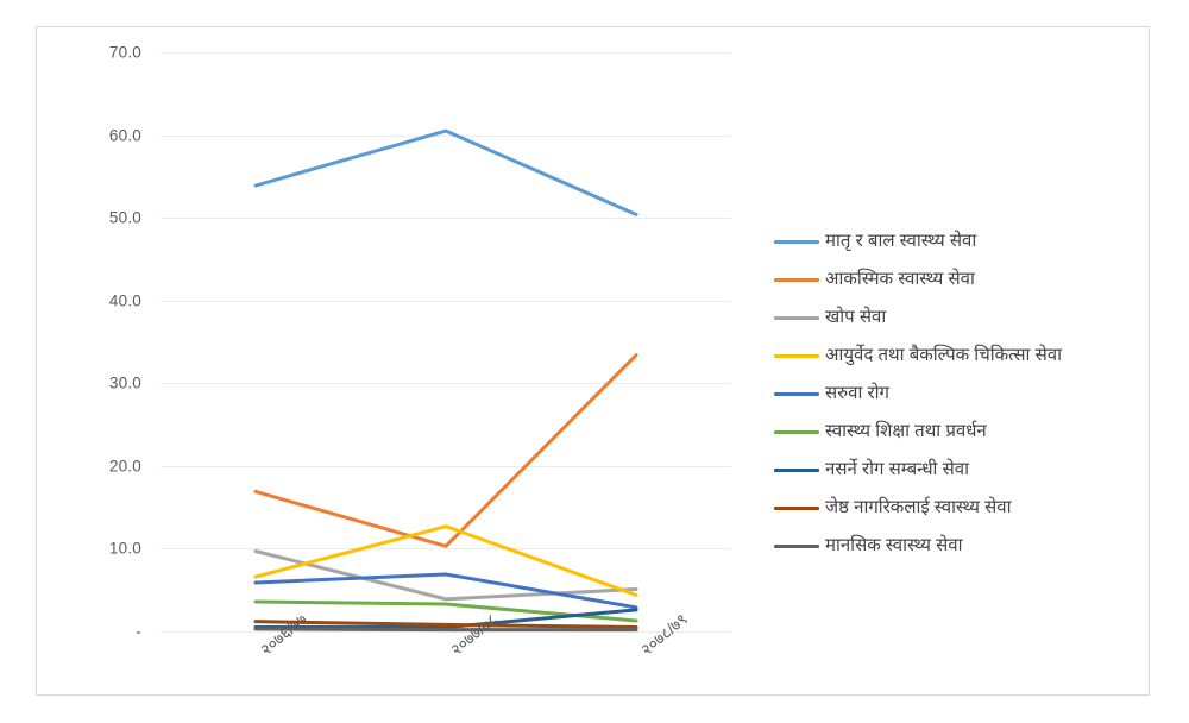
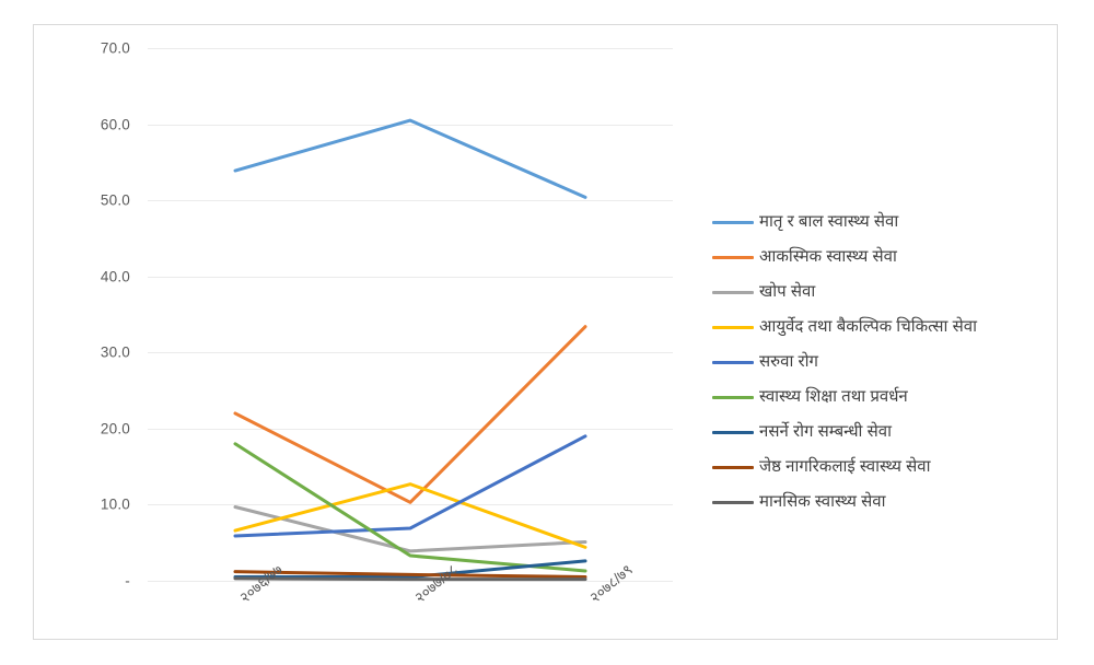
आकस्मिक स्वास्थ्य सेवा/२०७६/७७: 17 -> 22
स्वास्थ्य शिक्षा तथा प्रवर्धन/२०७६/७७: 4 -> 18
सरुवा रोग/२०७८/७९: 3 -> 19
